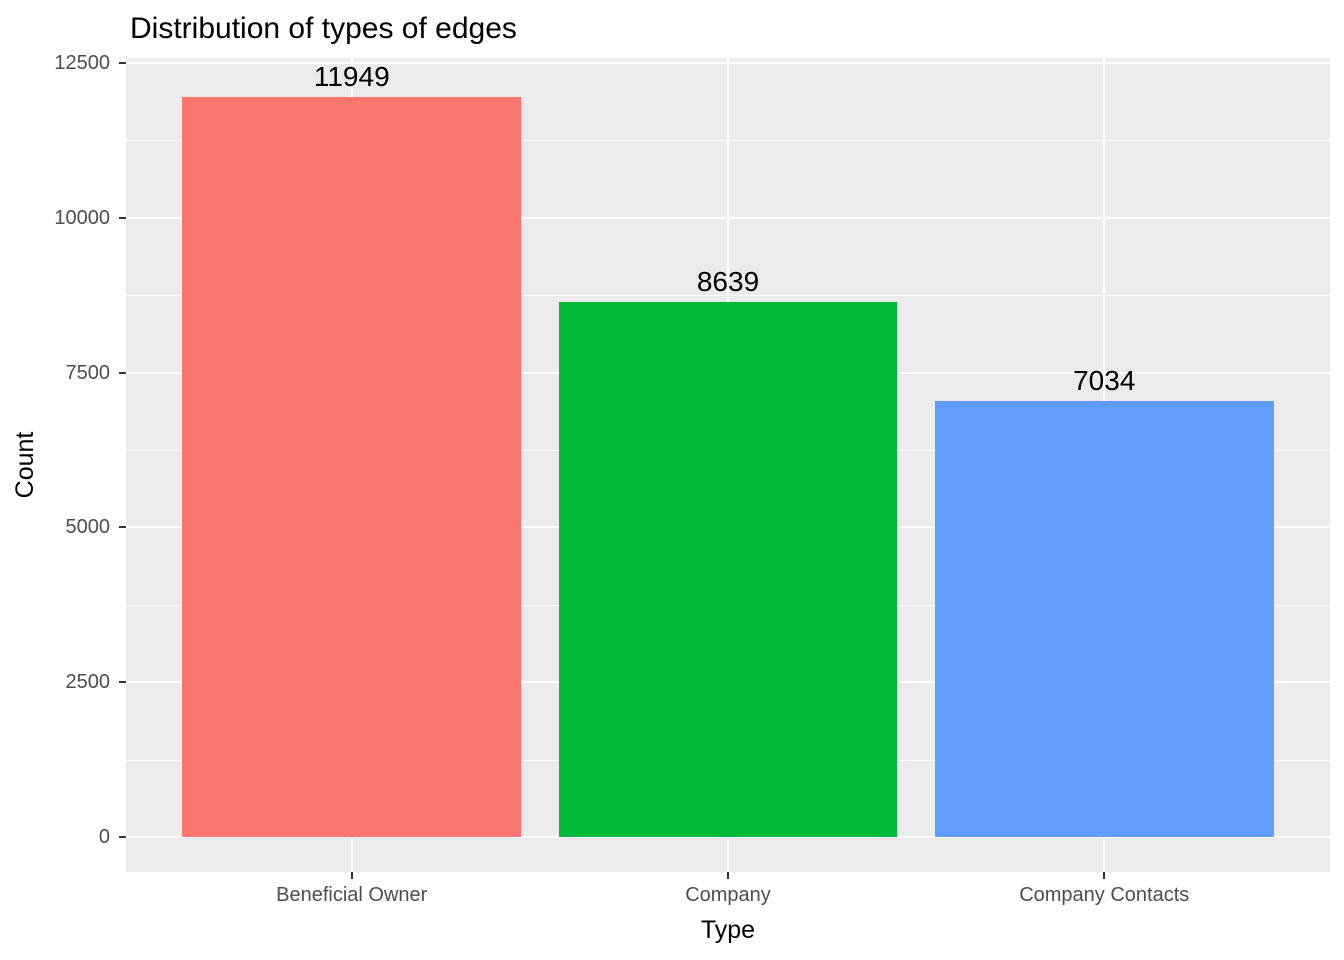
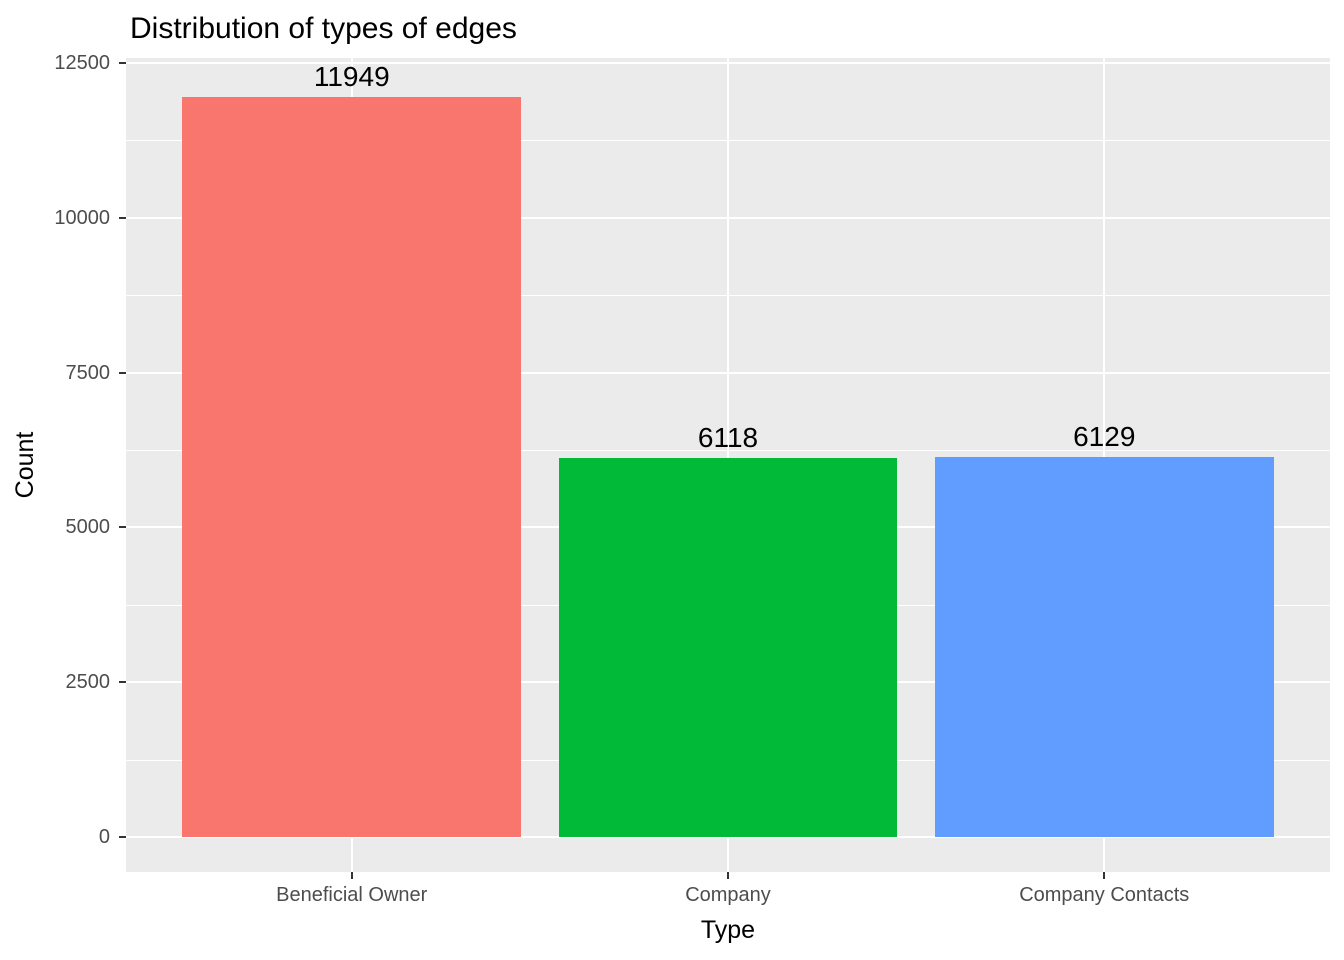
Company: 8639 -> 6118
Company Contacts: 7034 -> 6129
